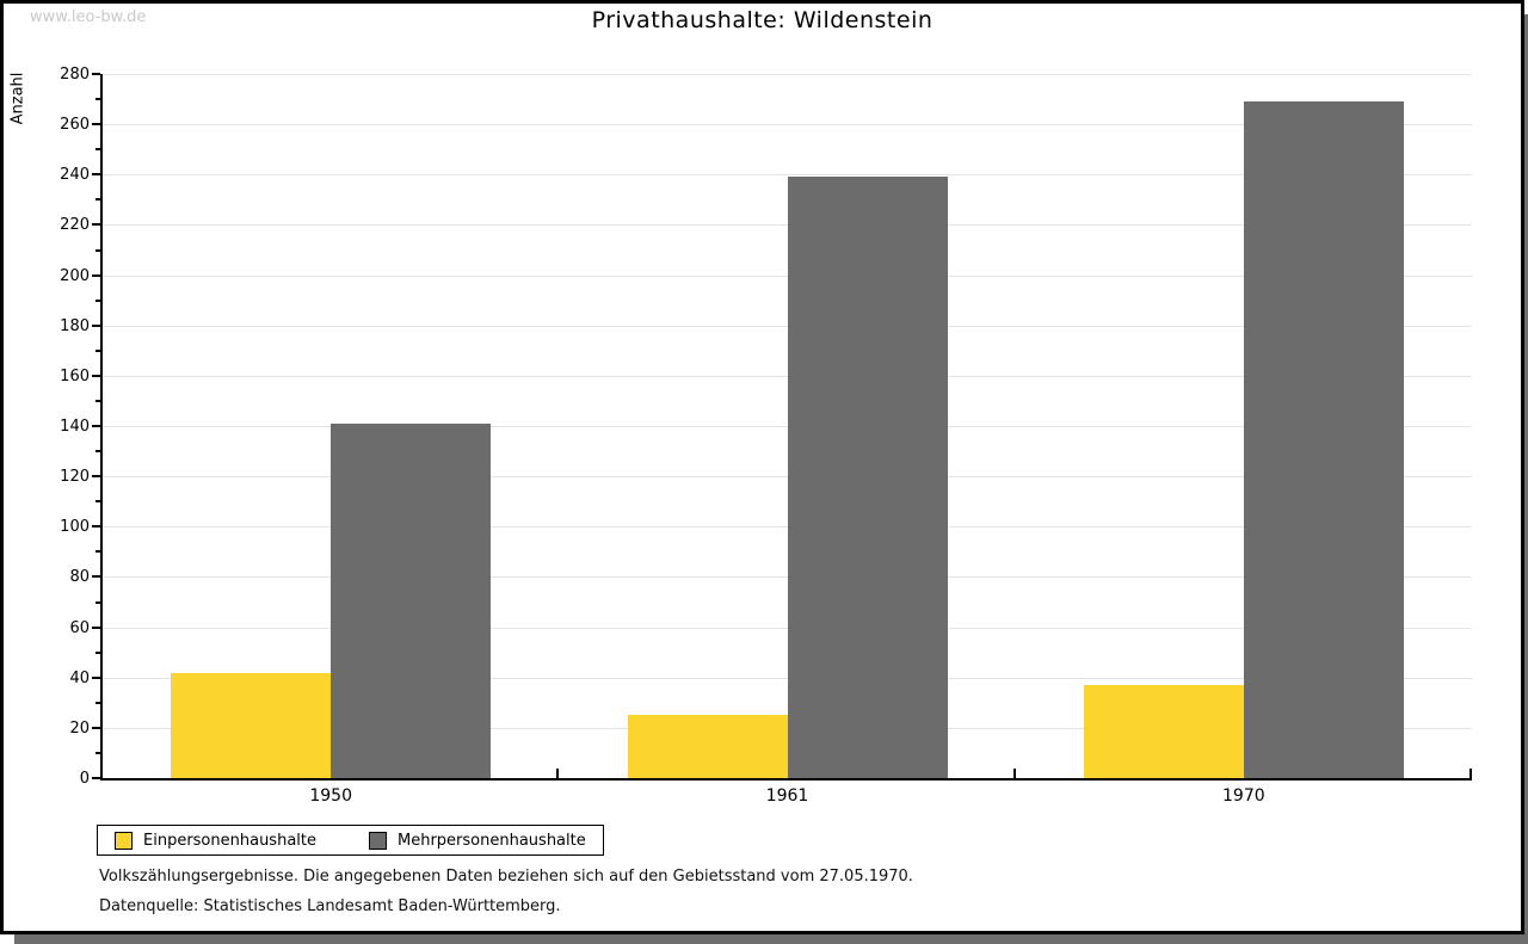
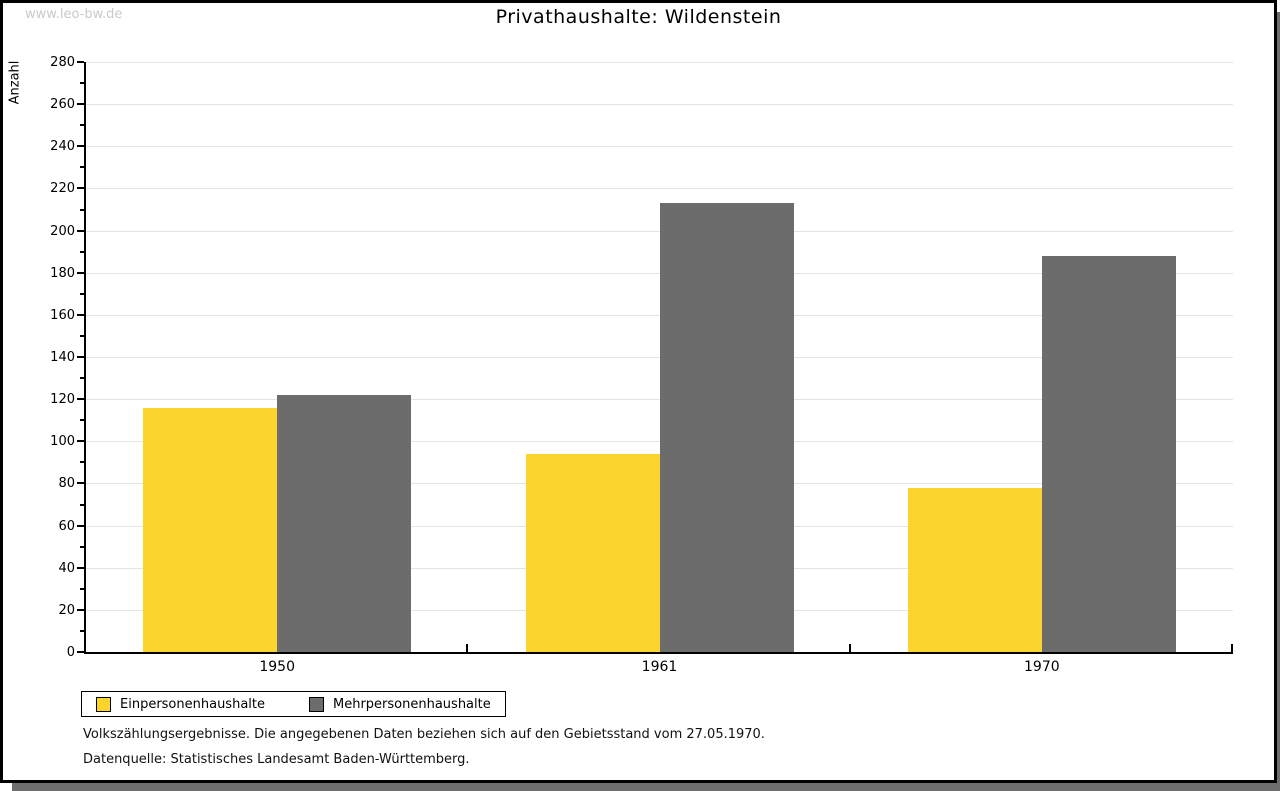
Einpersonenhaushalte/1950: 42 -> 116
Mehrpersonenhaushalte/1950: 141 -> 122
Einpersonenhaushalte/1961: 25 -> 94
Mehrpersonenhaushalte/1961: 239 -> 213
Einpersonenhaushalte/1970: 37 -> 78
Mehrpersonenhaushalte/1970: 269 -> 188
